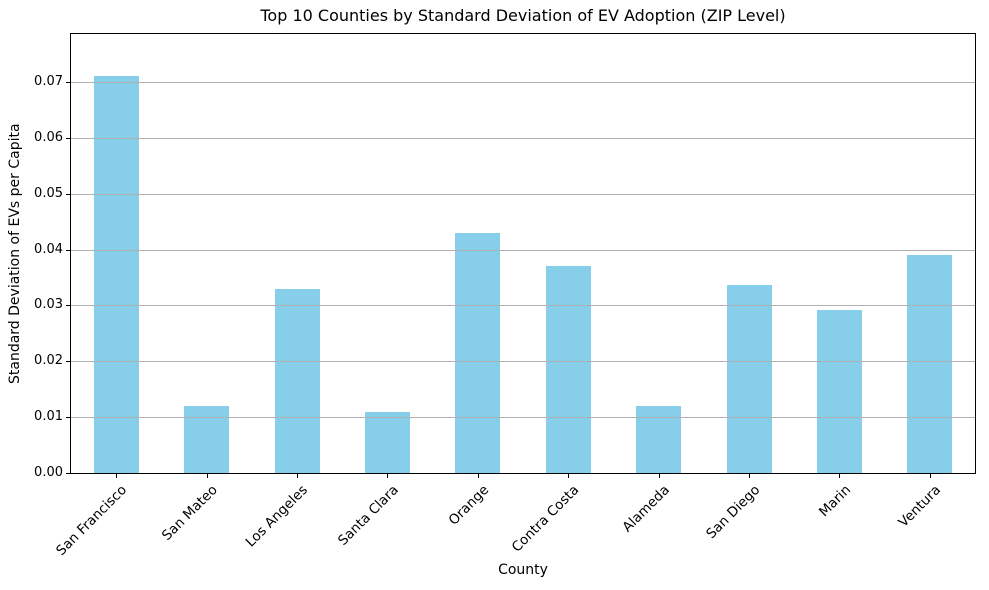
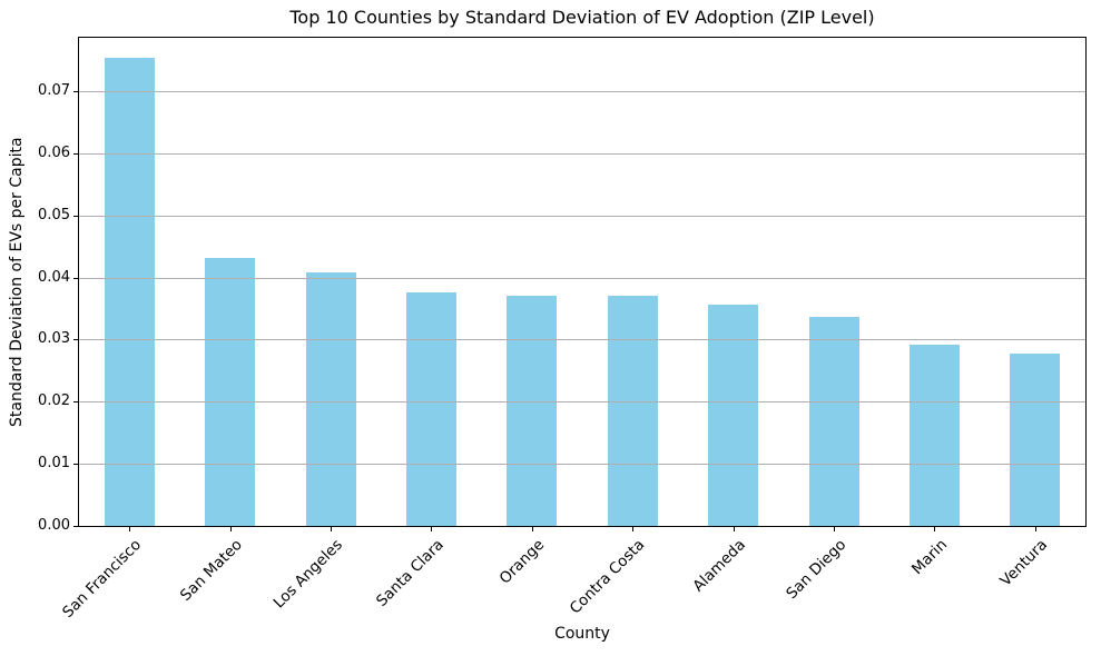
San Francisco: 0.071 -> 0.075
San Mateo: 0.012 -> 0.043
Los Angeles: 0.033 -> 0.041
Santa Clara: 0.011 -> 0.038
Orange: 0.043 -> 0.037
Alameda: 0.012 -> 0.036
Ventura: 0.039 -> 0.028
